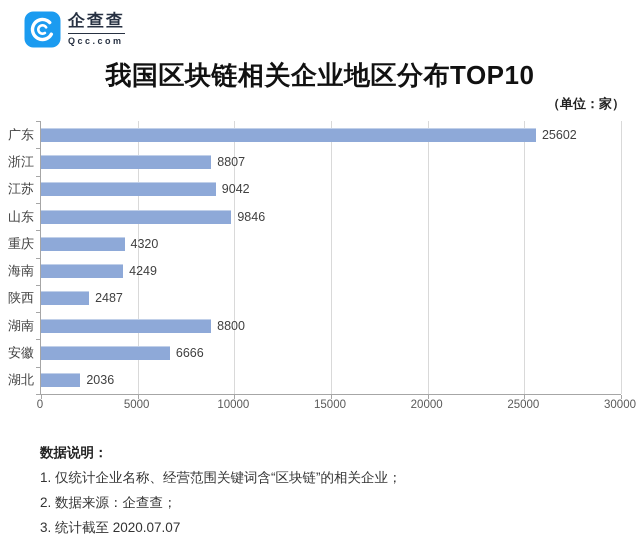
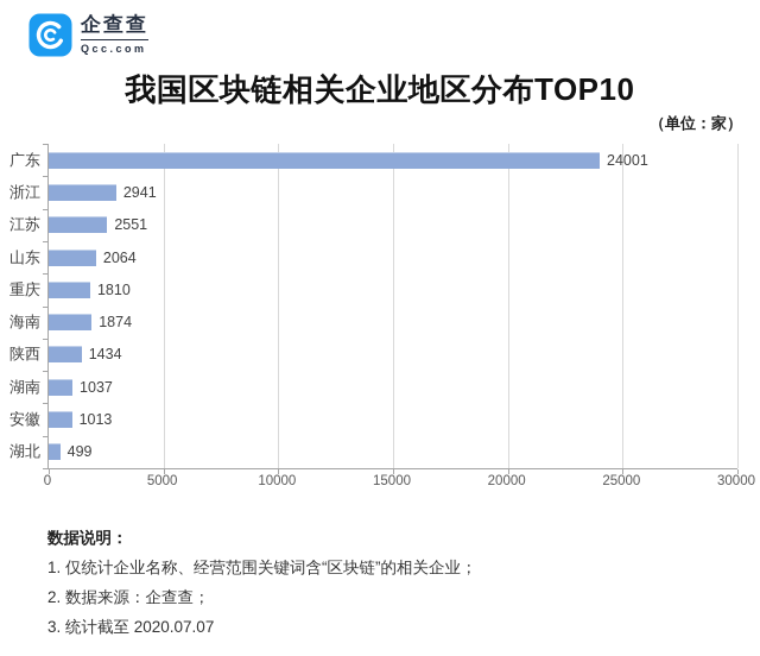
广东: 25602 -> 24001
浙江: 8807 -> 2941
江苏: 9042 -> 2551
山东: 9846 -> 2064
重庆: 4320 -> 1810
海南: 4249 -> 1874
陕西: 2487 -> 1434
湖南: 8800 -> 1037
安徽: 6666 -> 1013
湖北: 2036 -> 499
